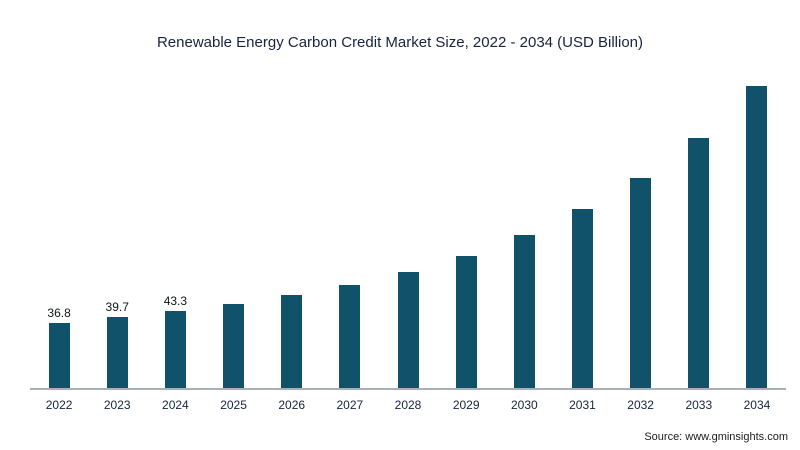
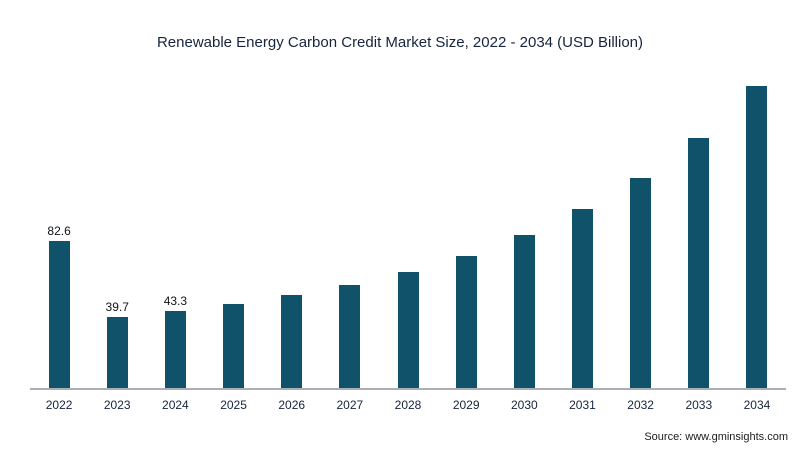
2022: 36.8 -> 82.6
